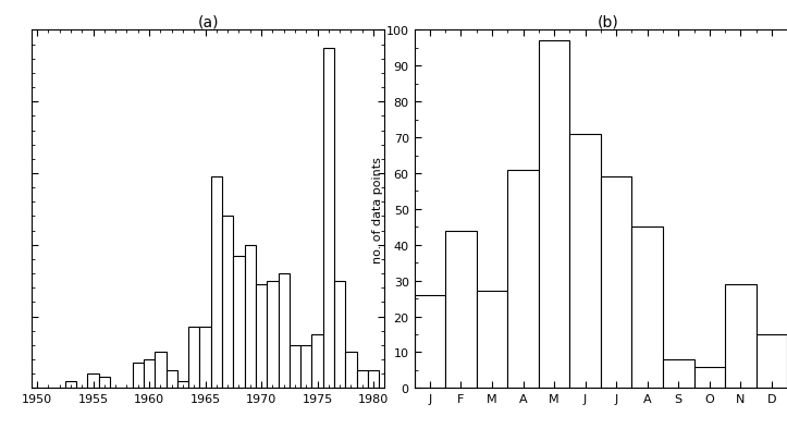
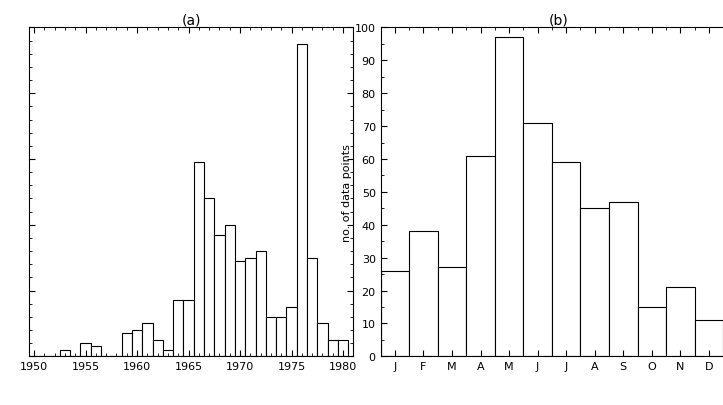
(b)/F: 44 -> 38
(b)/S: 8 -> 47
(b)/O: 6 -> 15
(b)/N: 29 -> 21
(b)/D: 15 -> 11
